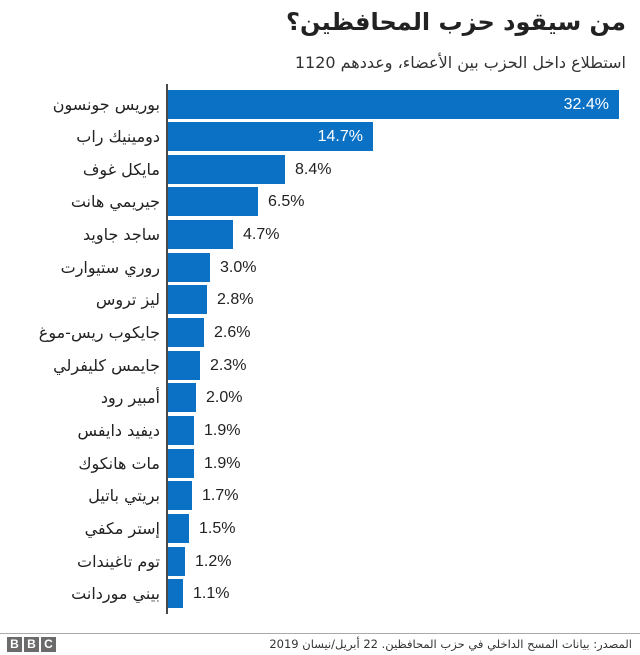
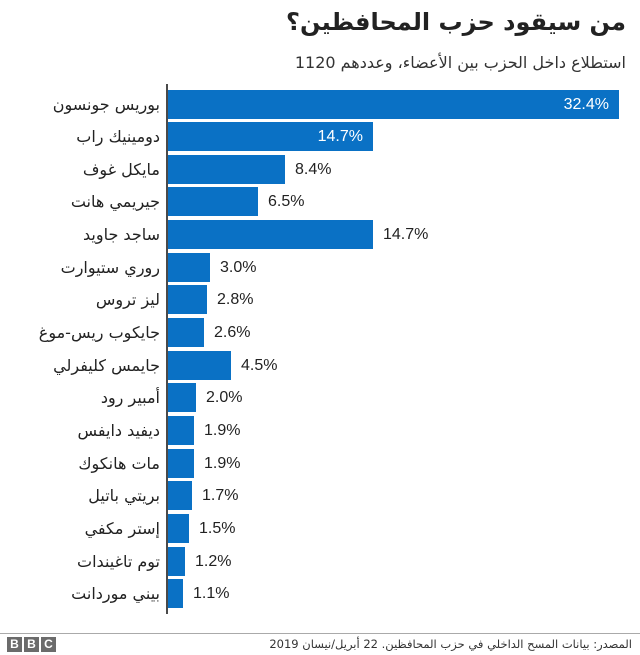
ساجد جاويد: 4.7% -> 14.7%
جايمس كليفرلي: 2.3% -> 4.5%
